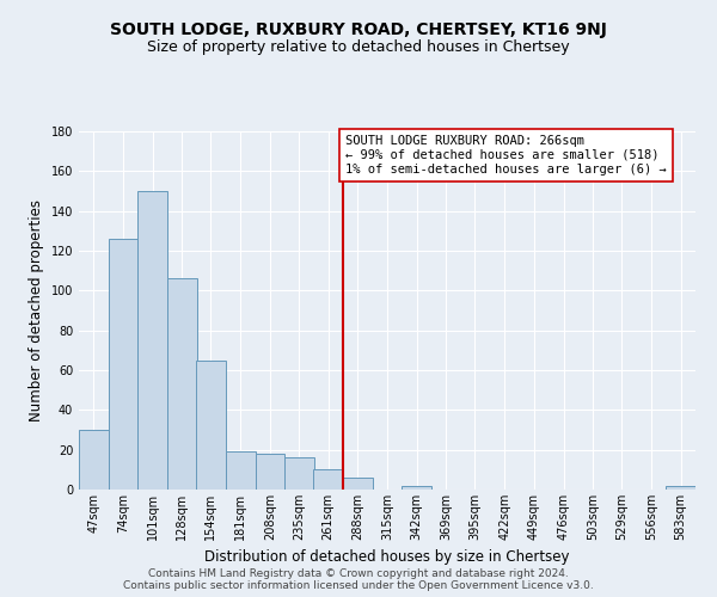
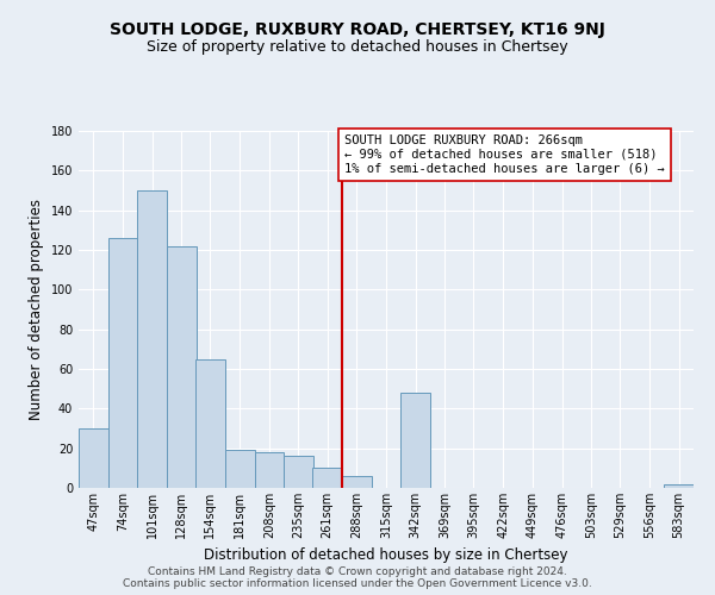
128sqm: 106 -> 122
342sqm: 2 -> 48
